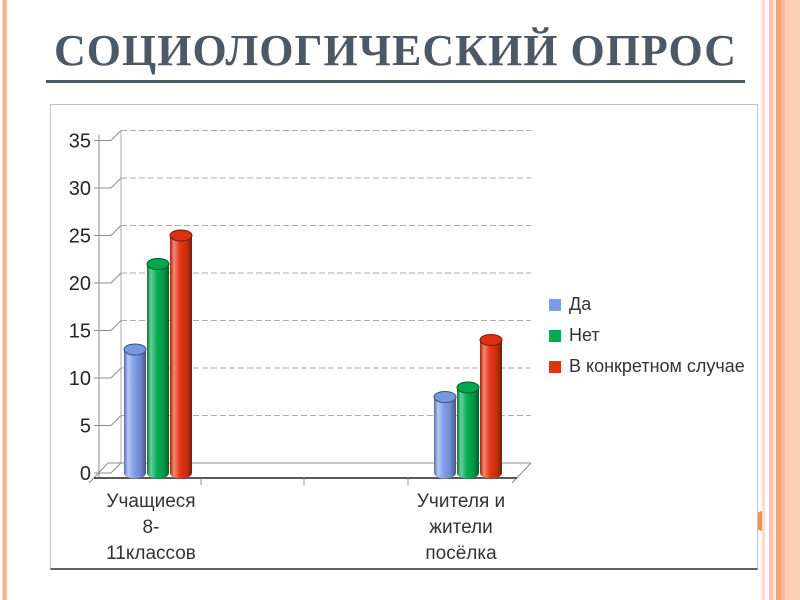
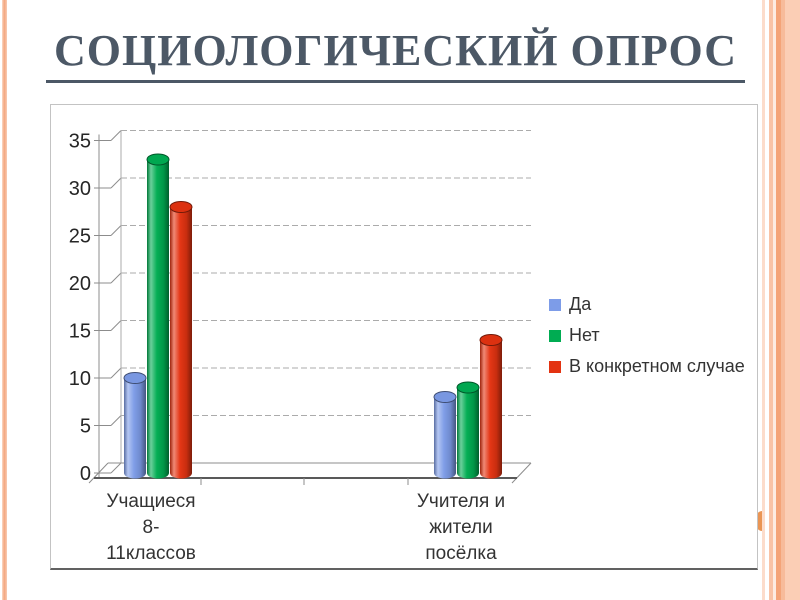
Да/Учащиеся 8-11классов: 13 -> 10
Нет/Учащиеся 8-11классов: 22 -> 33
В конкретном случае/Учащиеся 8-11классов: 25 -> 28
